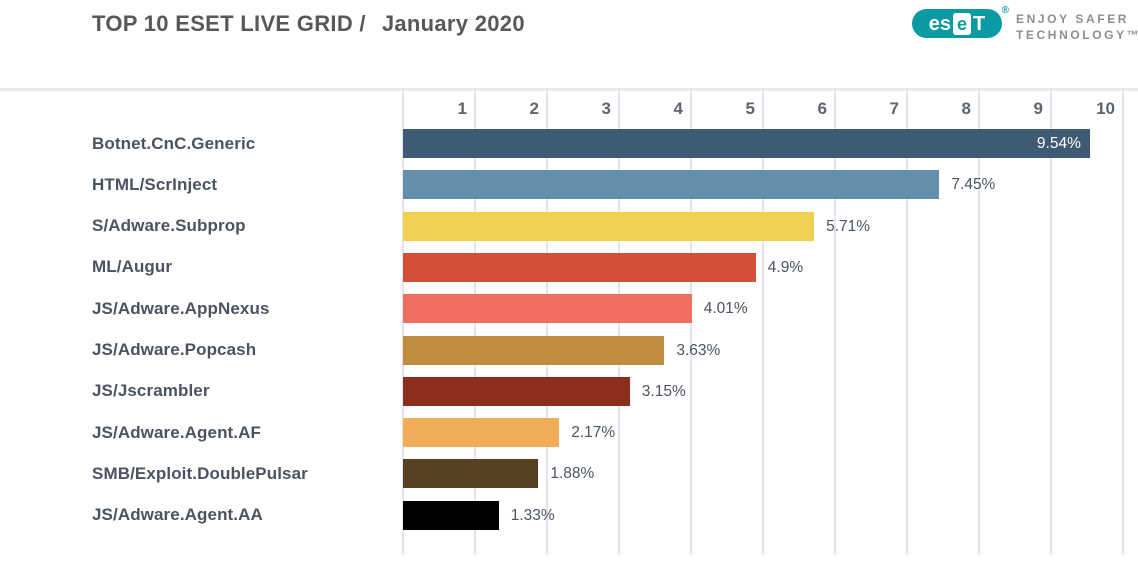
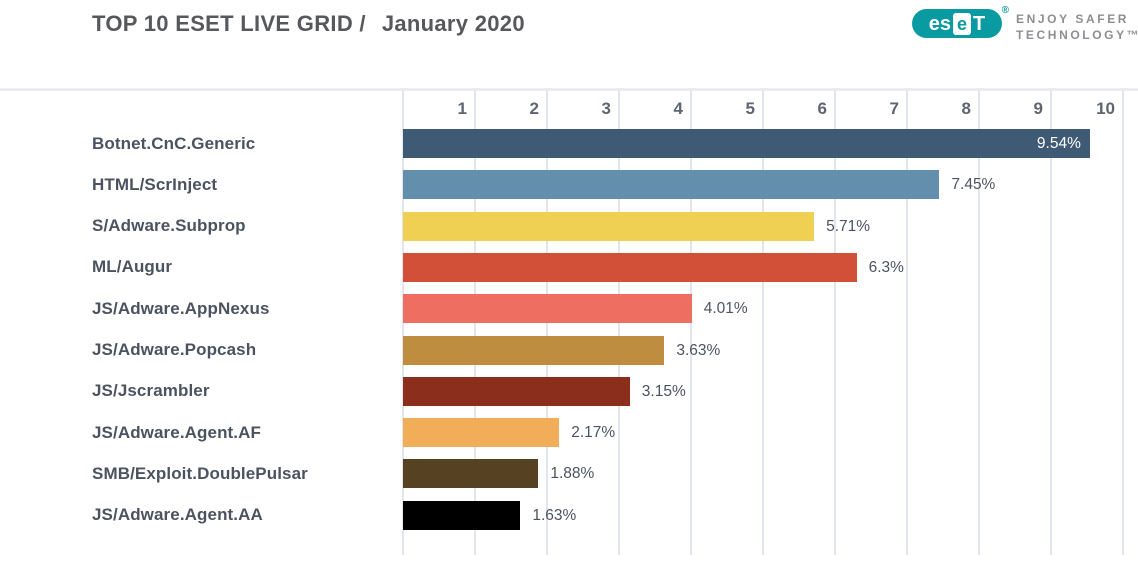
ML/Augur: 4.9% -> 6.3%
JS/Adware.Agent.AA: 1.33% -> 1.63%
